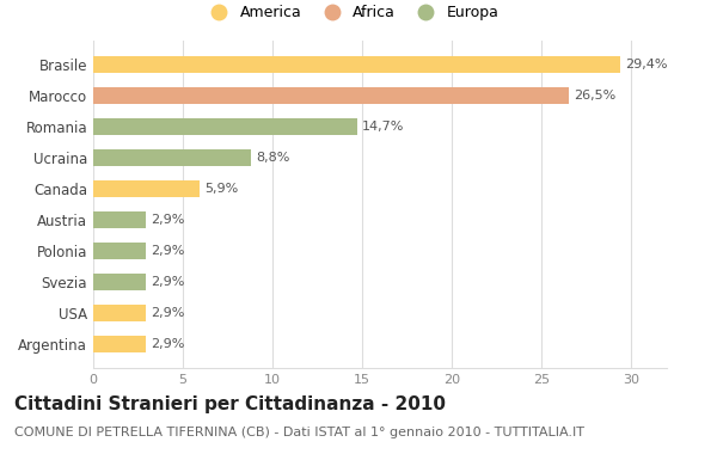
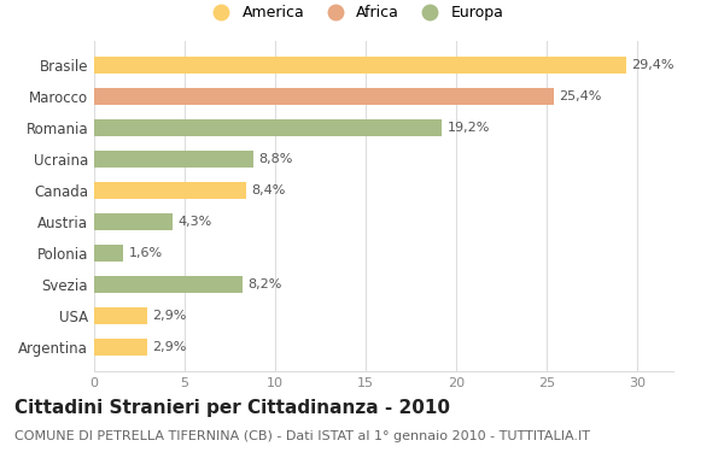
Marocco: 26,5% -> 25,4%
Romania: 14,7% -> 19,2%
Canada: 5,9% -> 8,4%
Austria: 2,9% -> 4,3%
Polonia: 2,9% -> 1,6%
Svezia: 2,9% -> 8,2%
